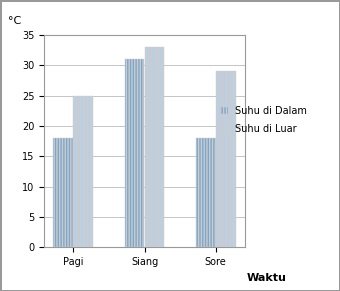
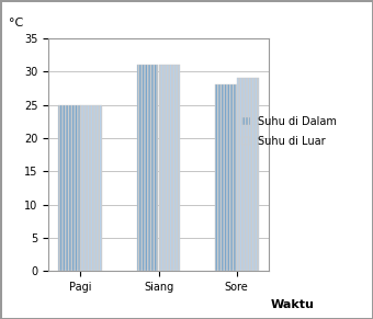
Suhu di Dalam/Pagi: 18 -> 25
Suhu di Luar/Siang: 33 -> 31
Suhu di Dalam/Sore: 18 -> 28
